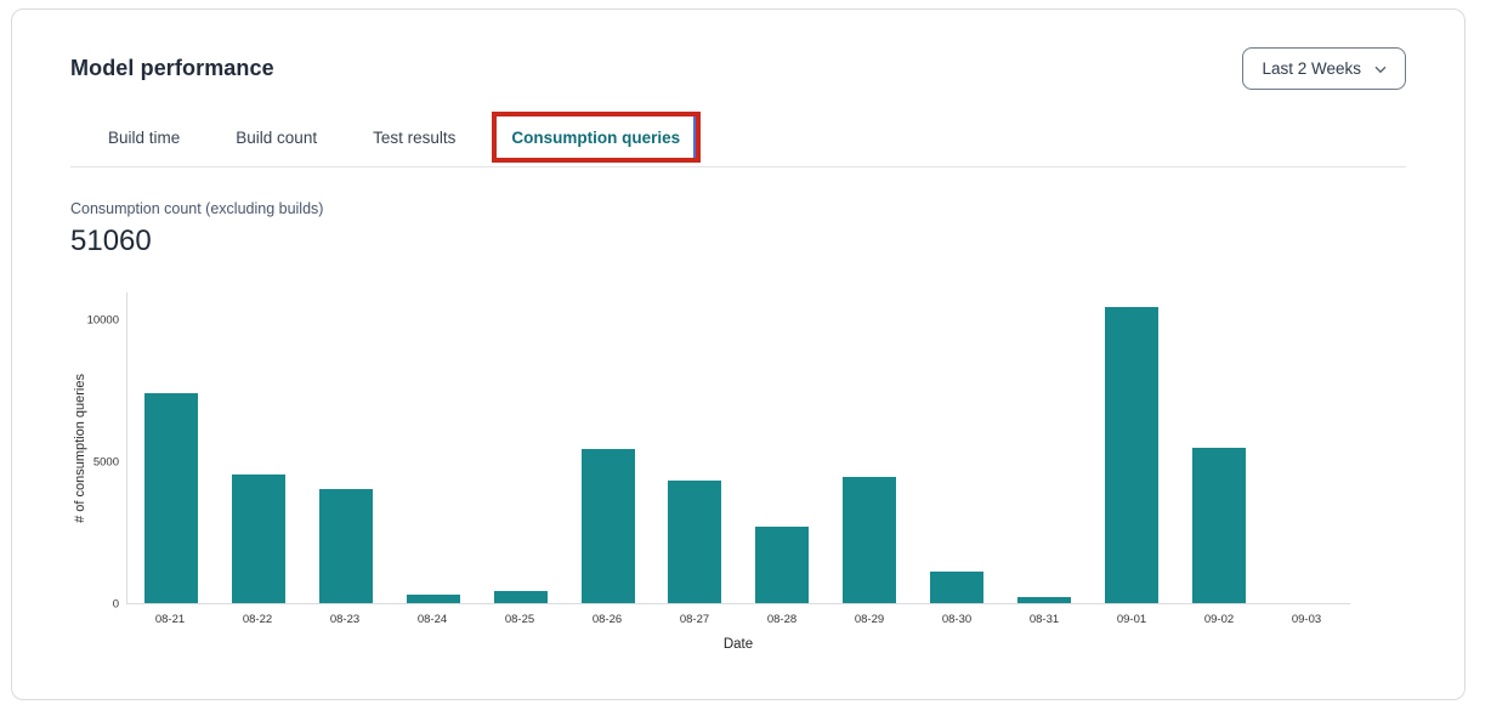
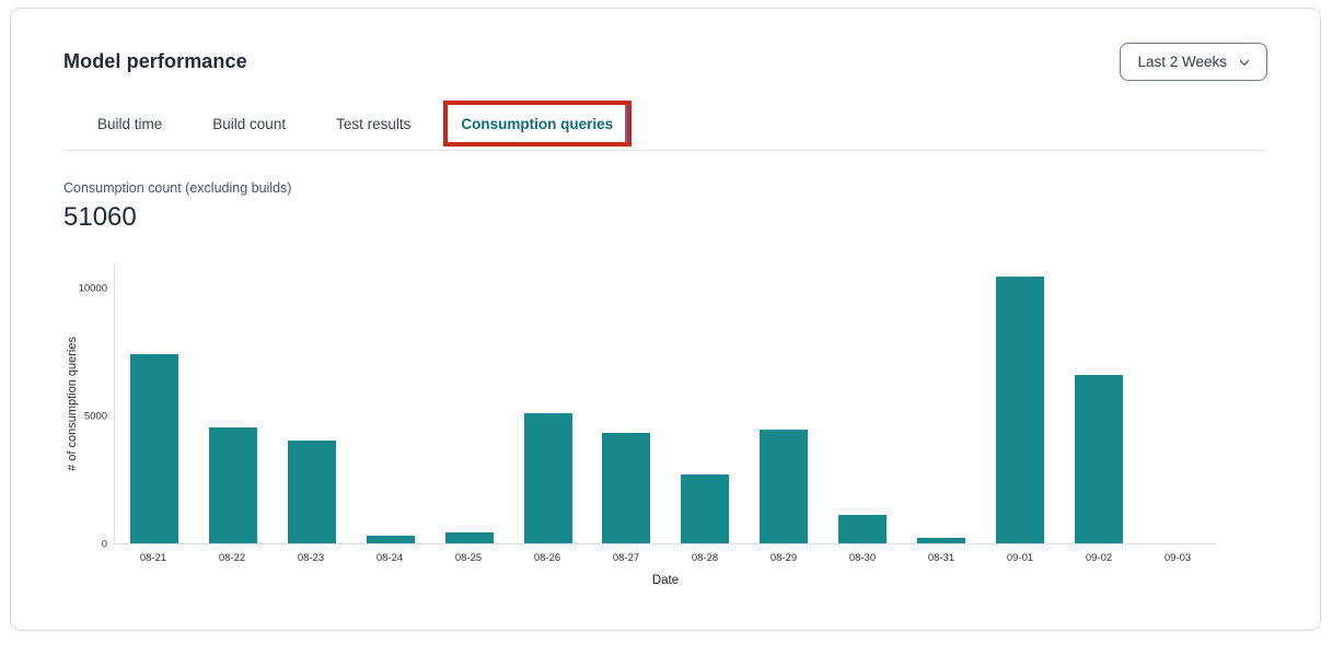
08-26: 5500 -> 5100
09-02: 5500 -> 6600
